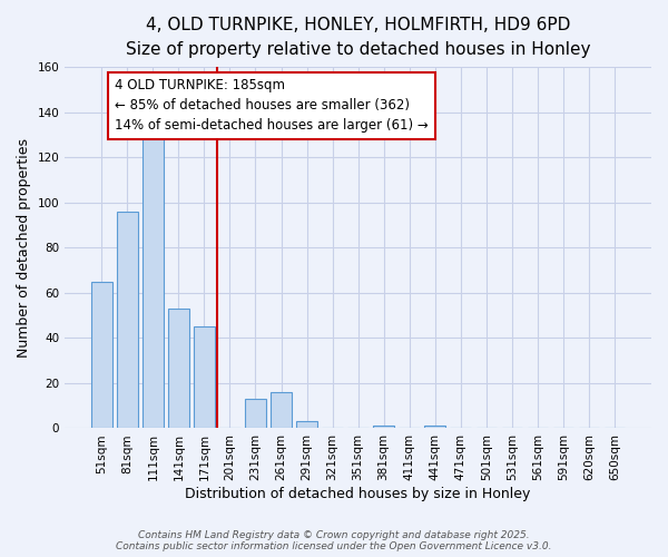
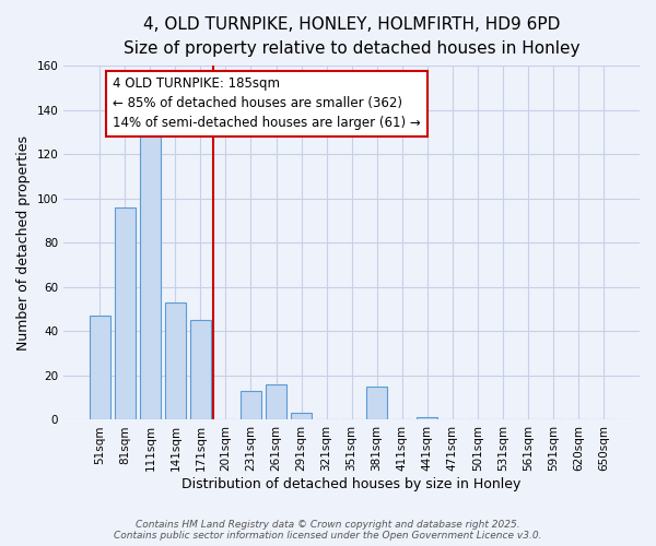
51sqm: 65 -> 47
381sqm: 1 -> 15
